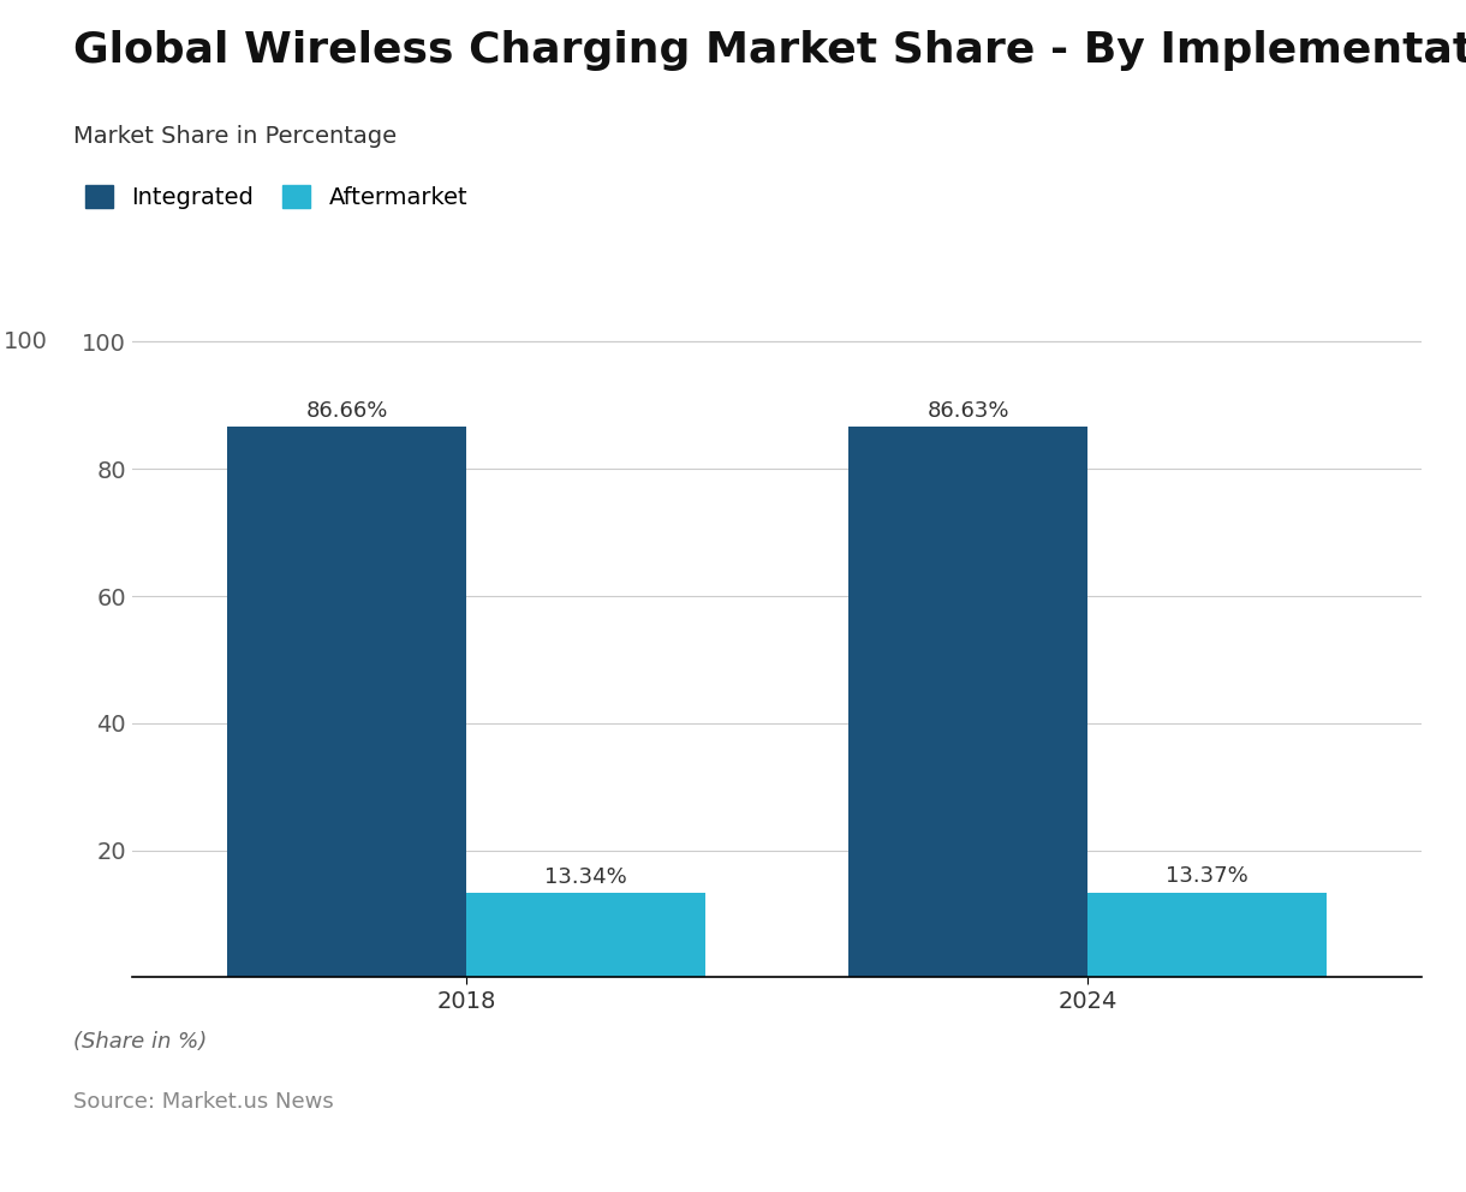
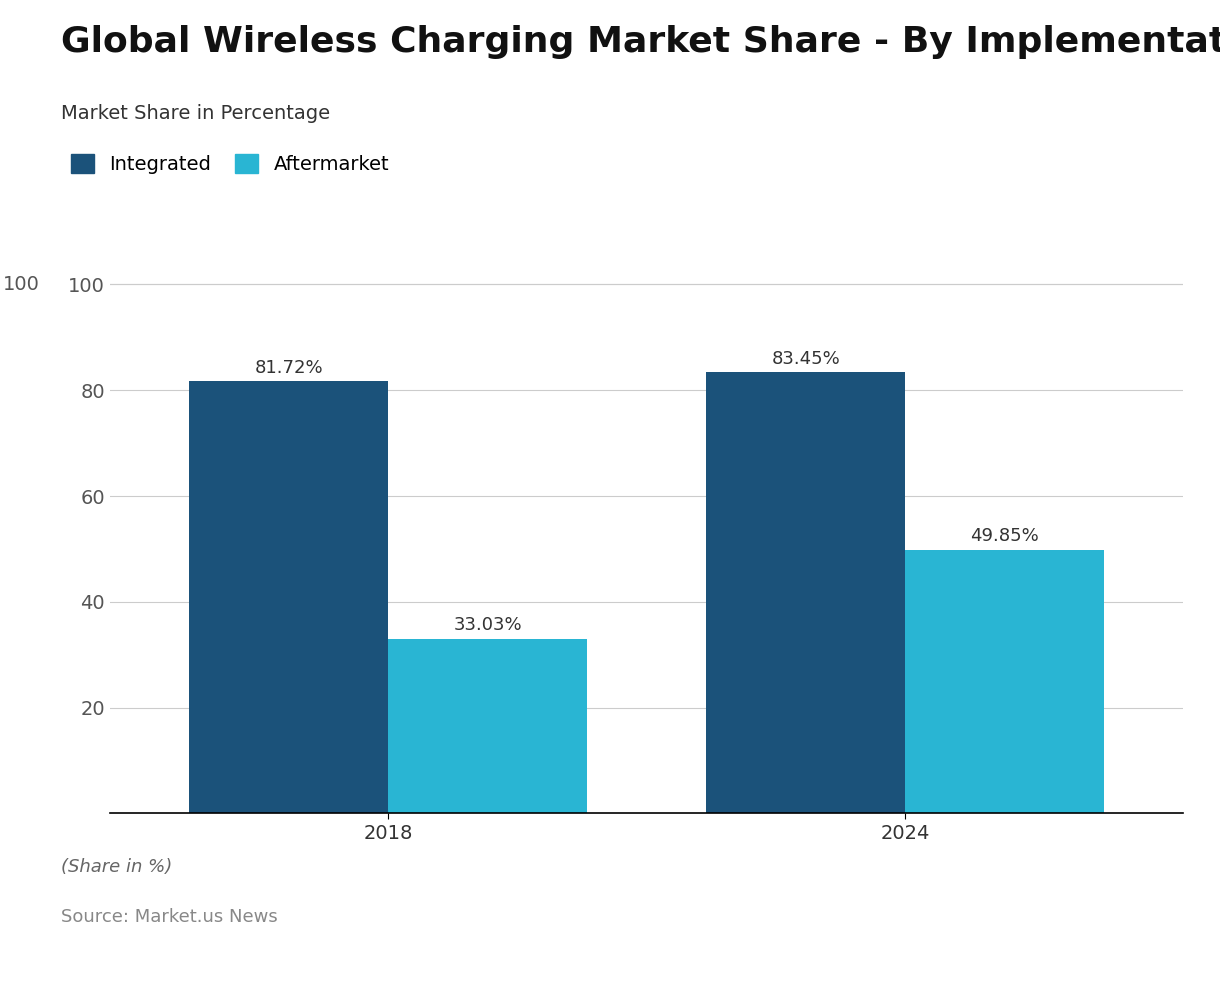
Integrated/2018: 86.66% -> 81.72%
Aftermarket/2018: 13.34% -> 33.03%
Integrated/2024: 86.63% -> 83.45%
Aftermarket/2024: 13.37% -> 49.85%
